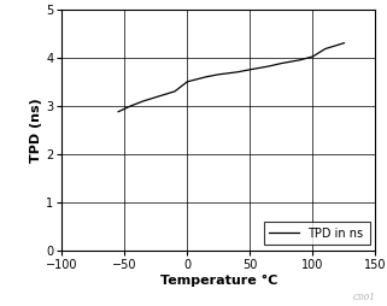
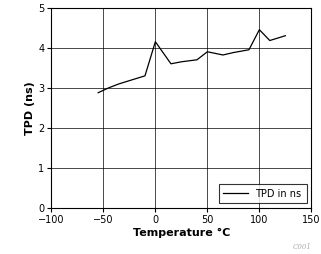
0: 3.50 -> 4.15
50: 3.75 -> 3.90
100: 4.02 -> 4.45
